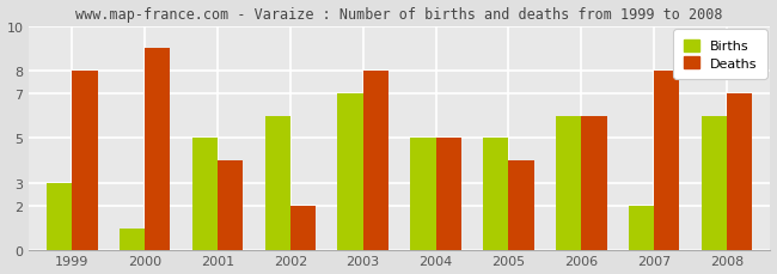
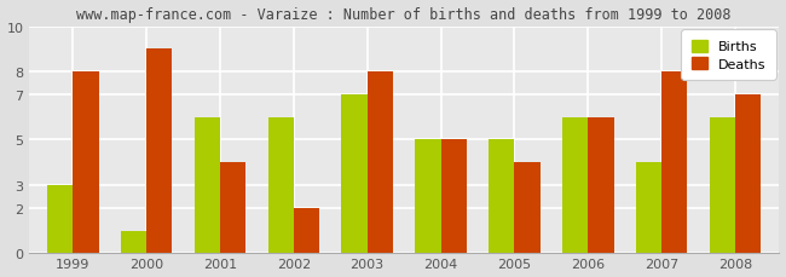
Births/2001: 5 -> 6
Births/2007: 2 -> 4
